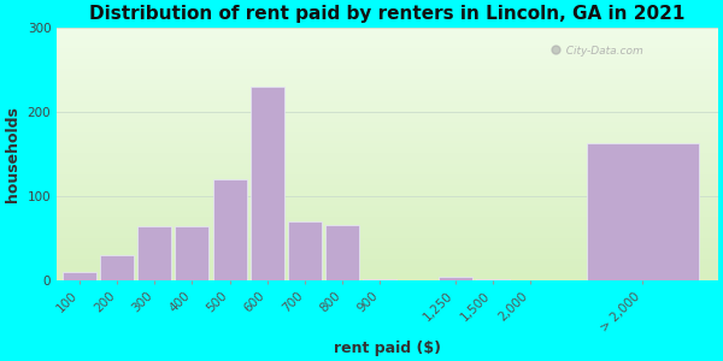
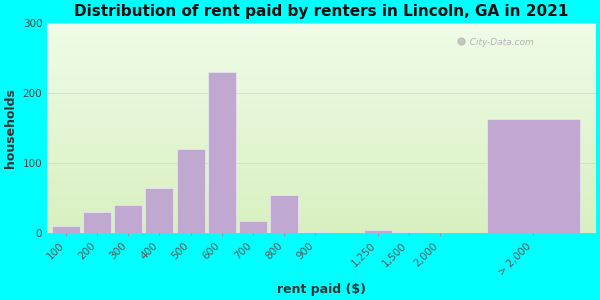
300: 64 -> 40
700: 70 -> 18
800: 66 -> 55
